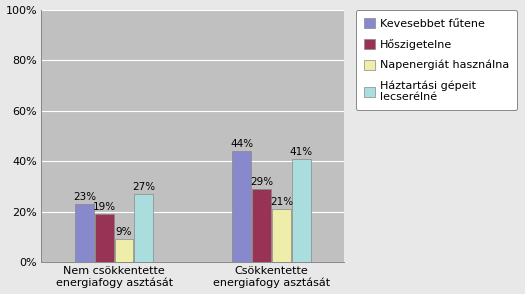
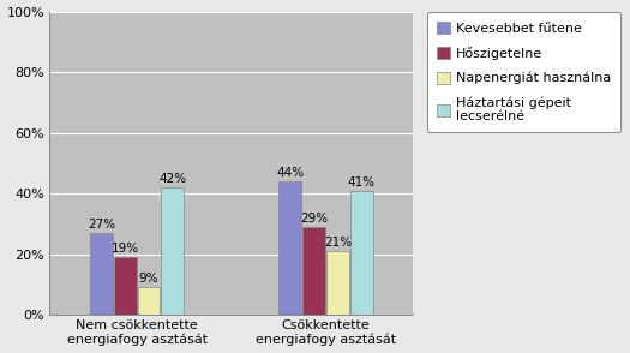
Kevesebbet fűtene/Nem csökkentette energiafogy asztását: 23% -> 27%
Háztartási gépeit lecserélné/Nem csökkentette energiafogy asztását: 27% -> 42%
